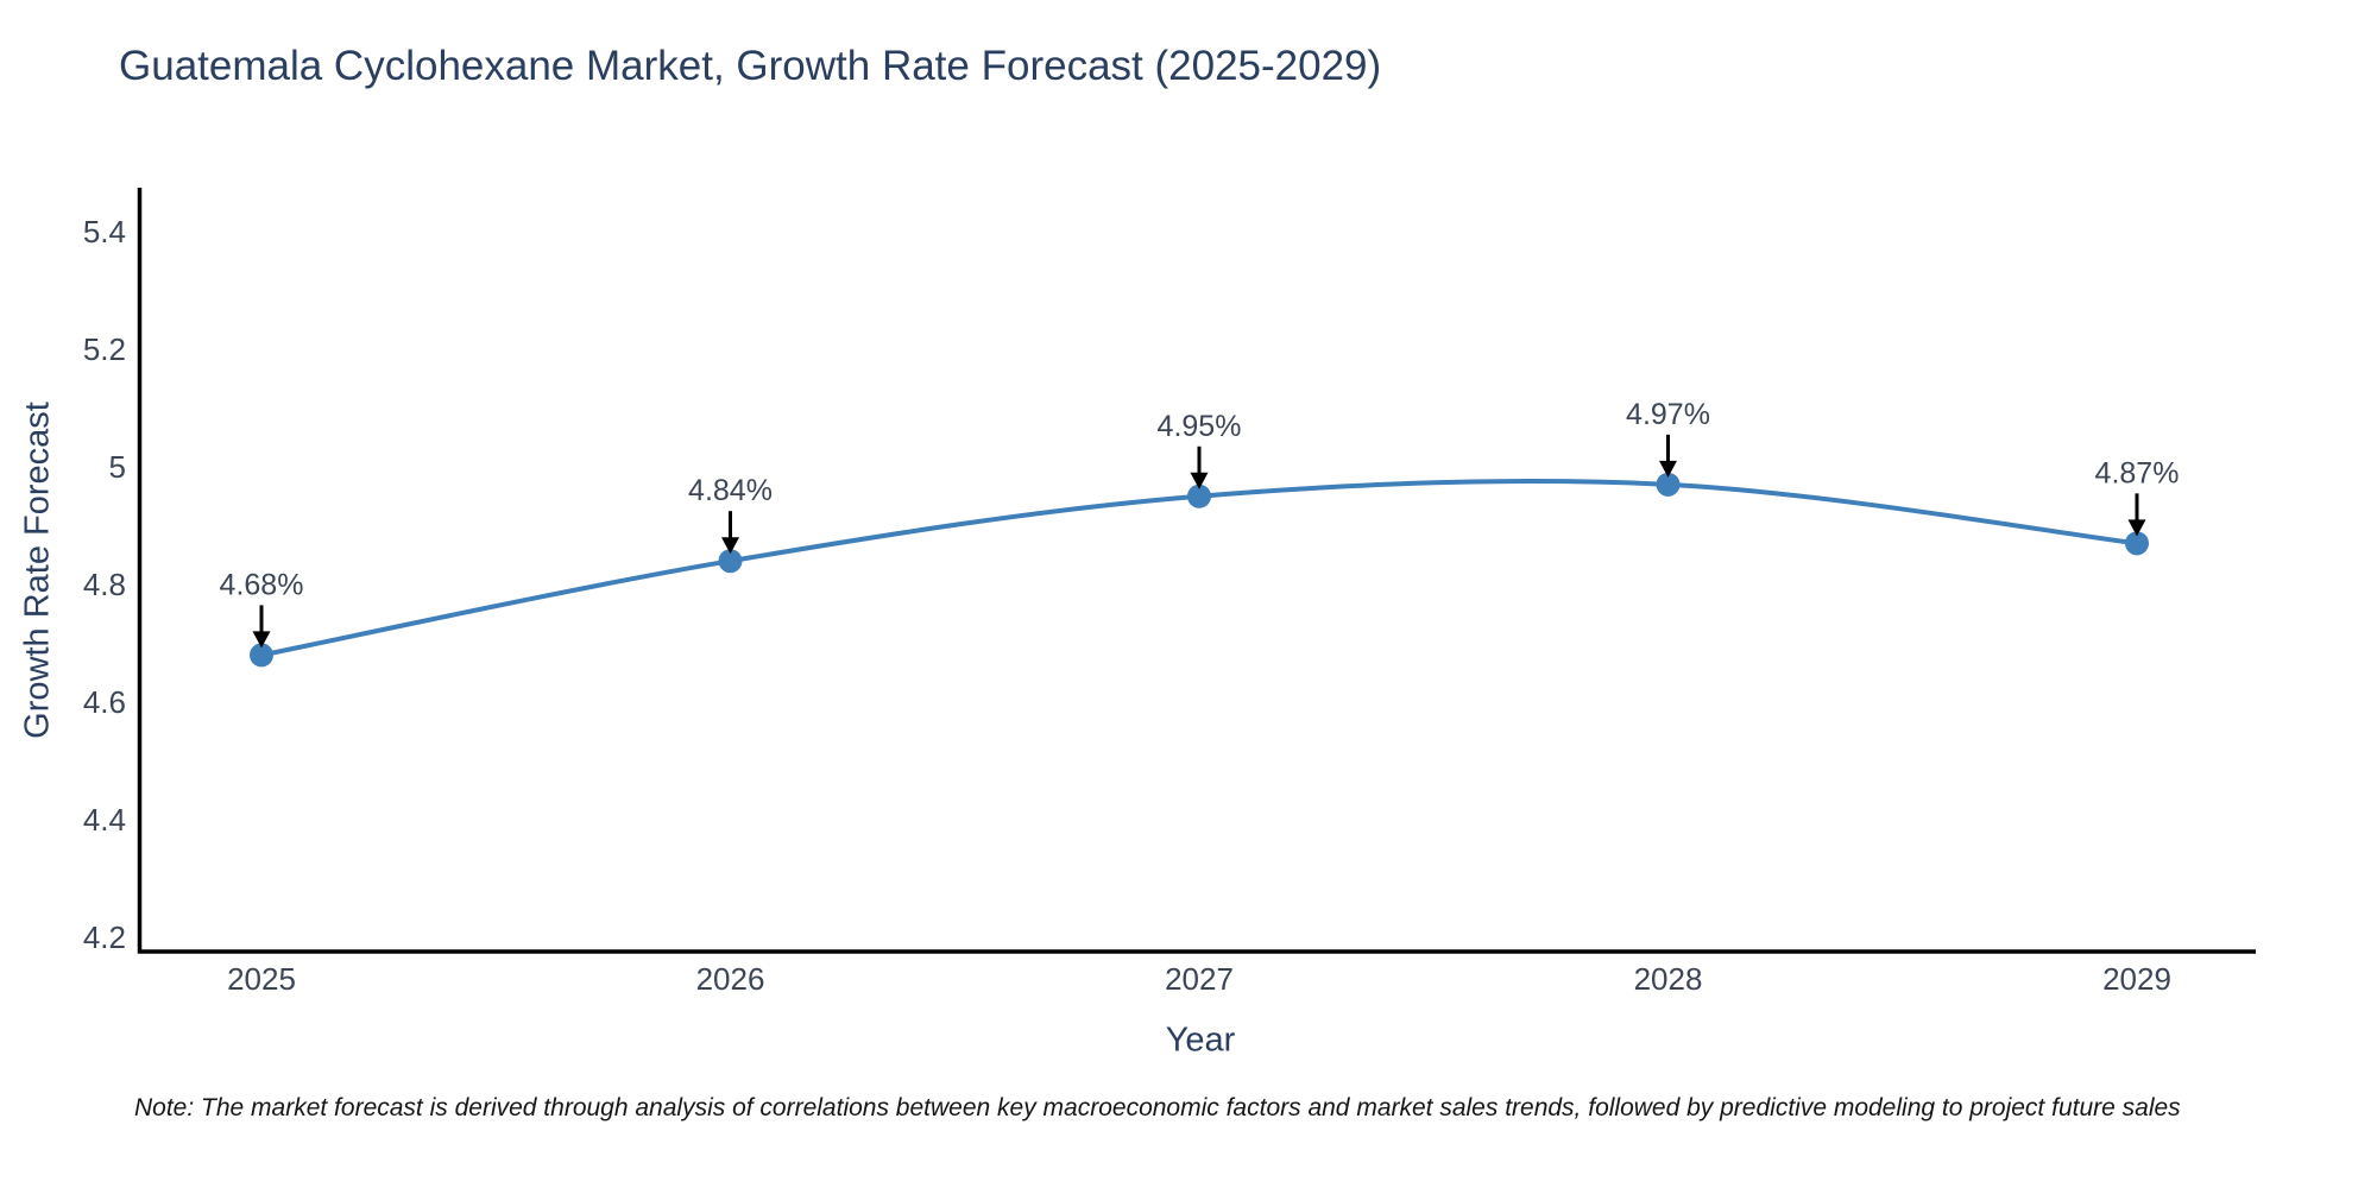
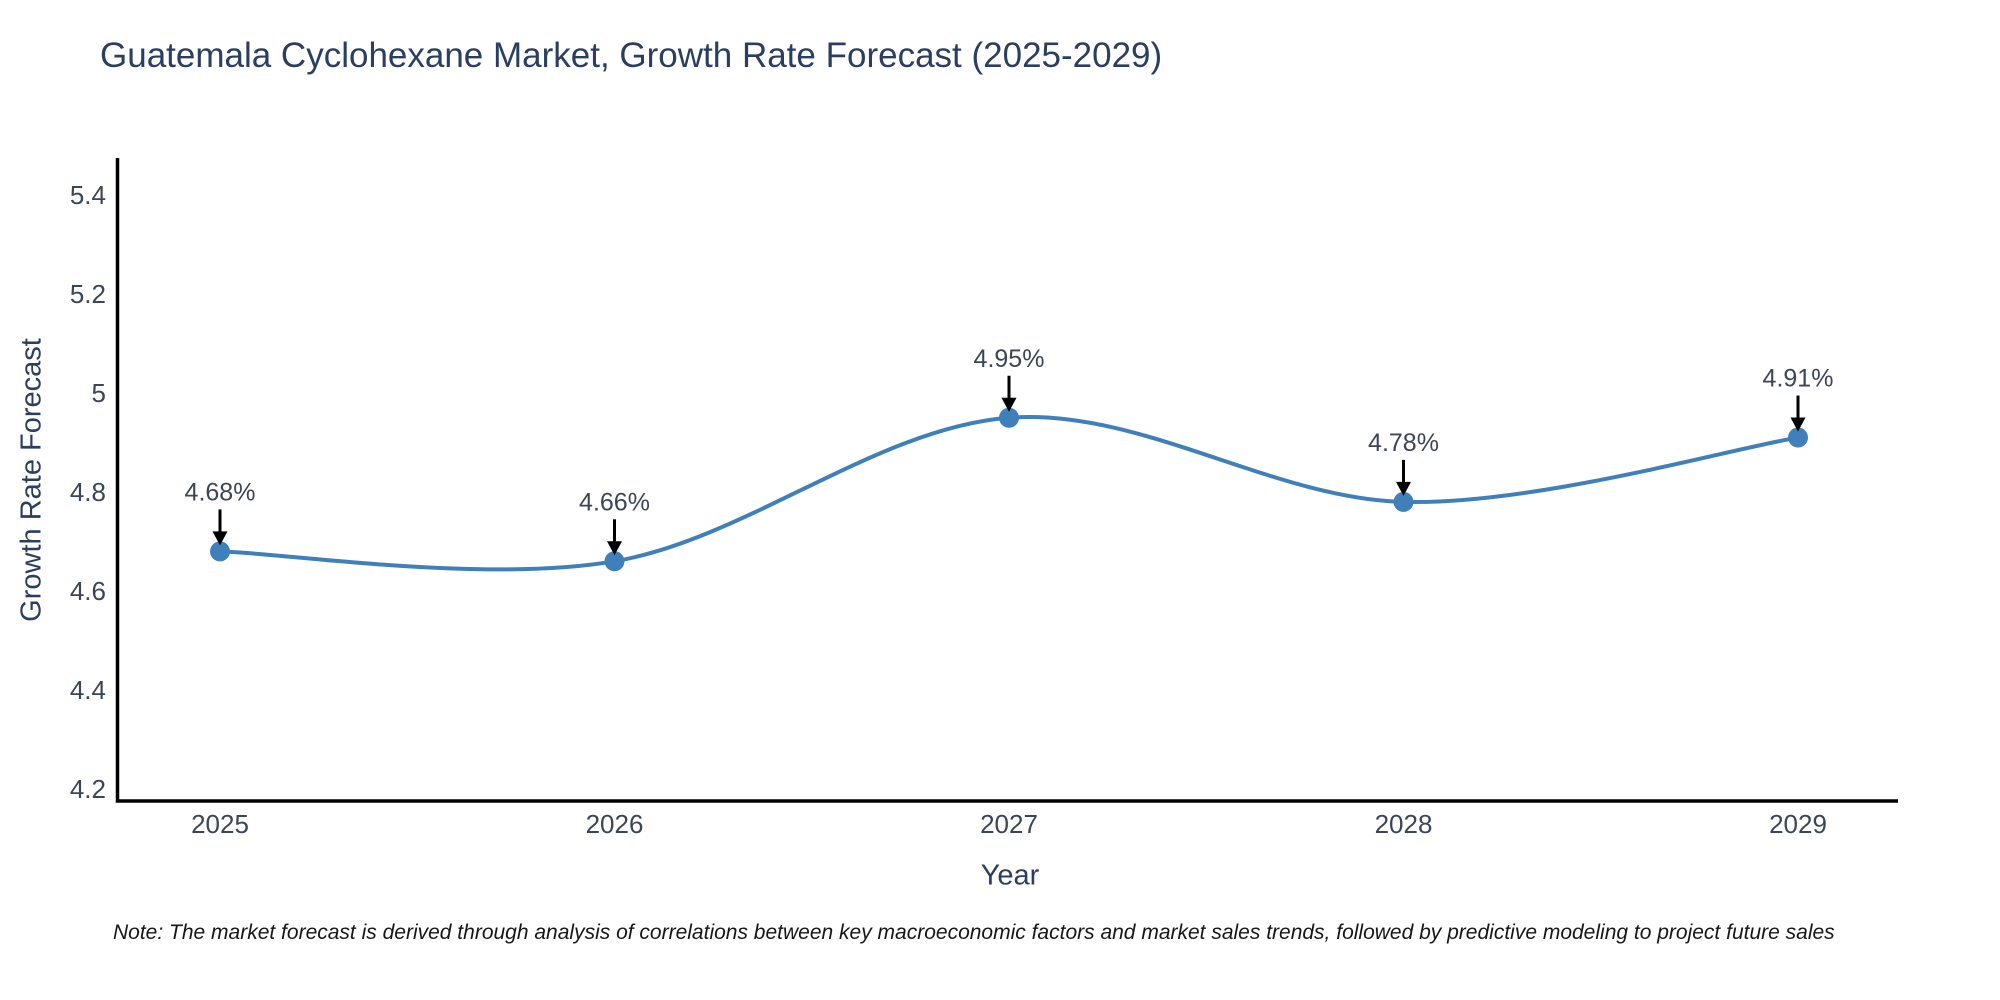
2026: 4.84% -> 4.66%
2028: 4.97% -> 4.78%
2029: 4.87% -> 4.91%
